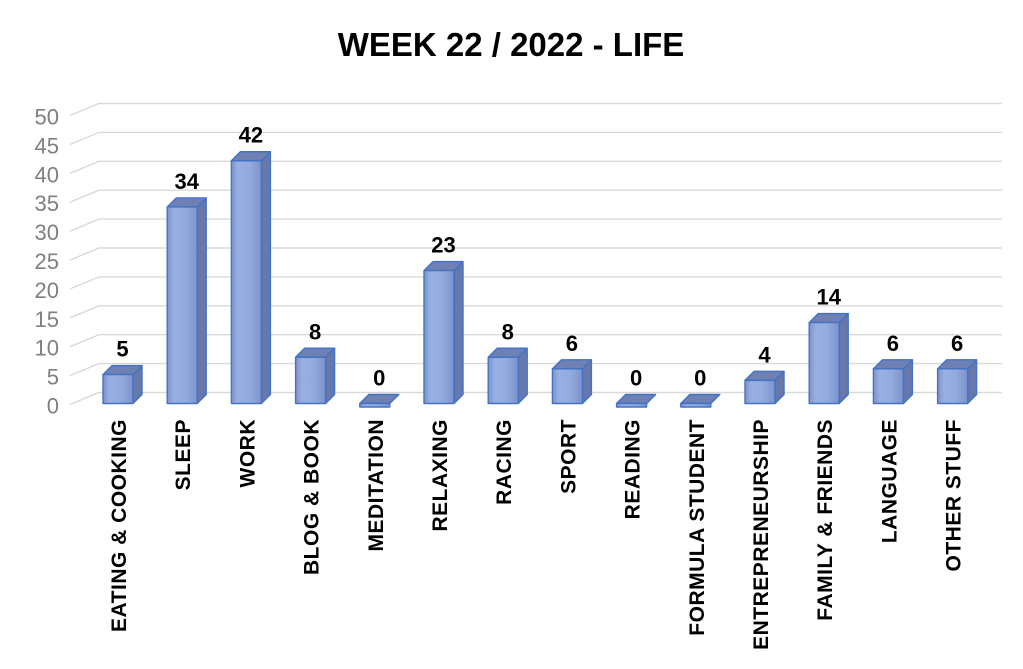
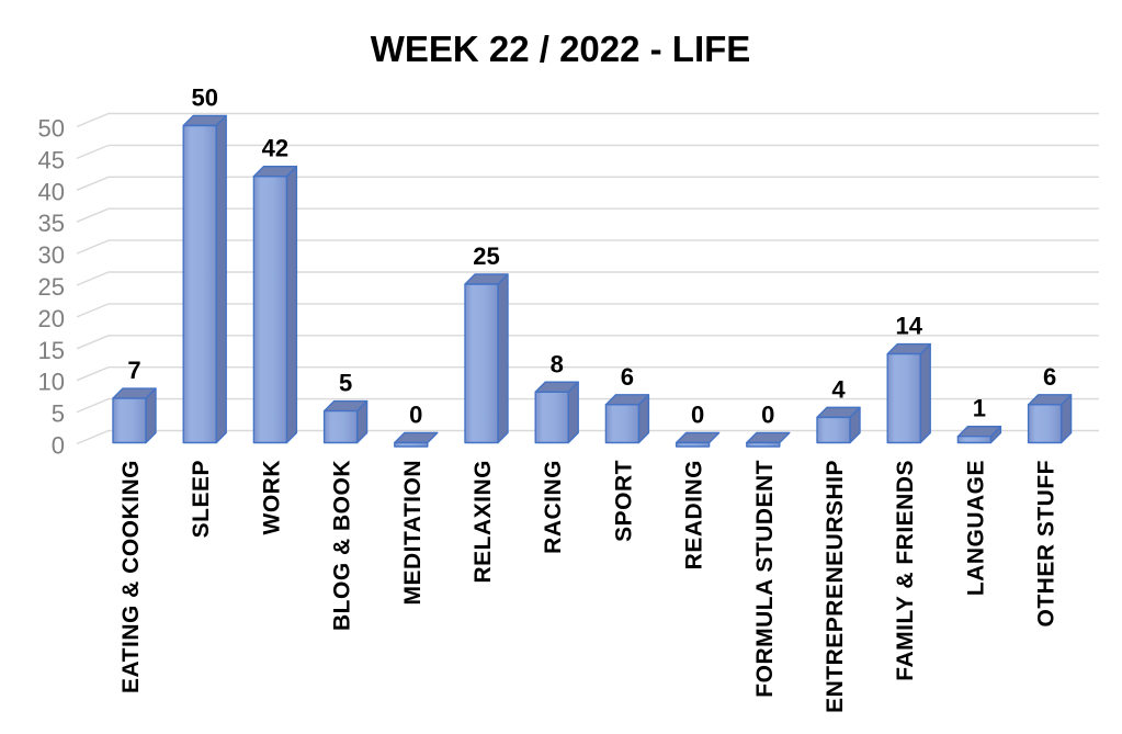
EATING & COOKING: 5 -> 7
SLEEP: 34 -> 50
BLOG & BOOK: 8 -> 5
RELAXING: 23 -> 25
LANGUAGE: 6 -> 1
